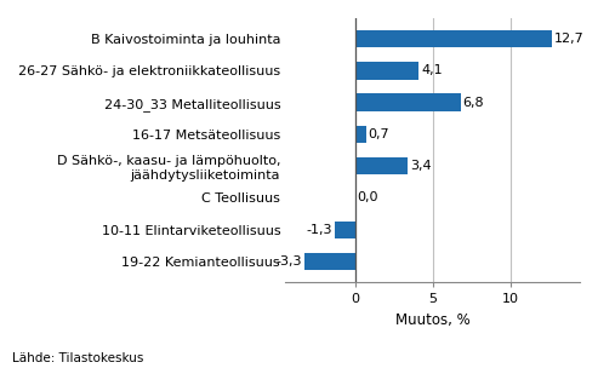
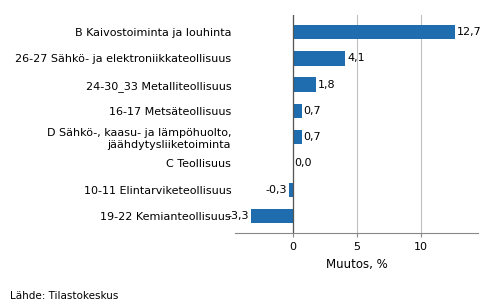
24-30_33 Metalliteollisuus: 6,8 -> 1,8
D Sähkö-, kaasu- ja lämpöhuolto, jäähdytysliiketoiminta: 3,4 -> 0,7
10-11 Elintarviketeollisuus: -1,3 -> -0,3
